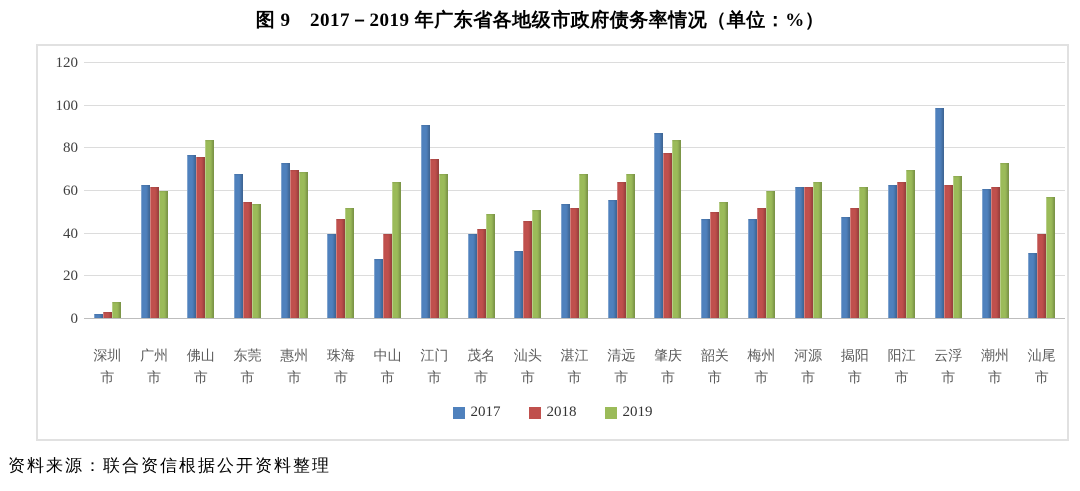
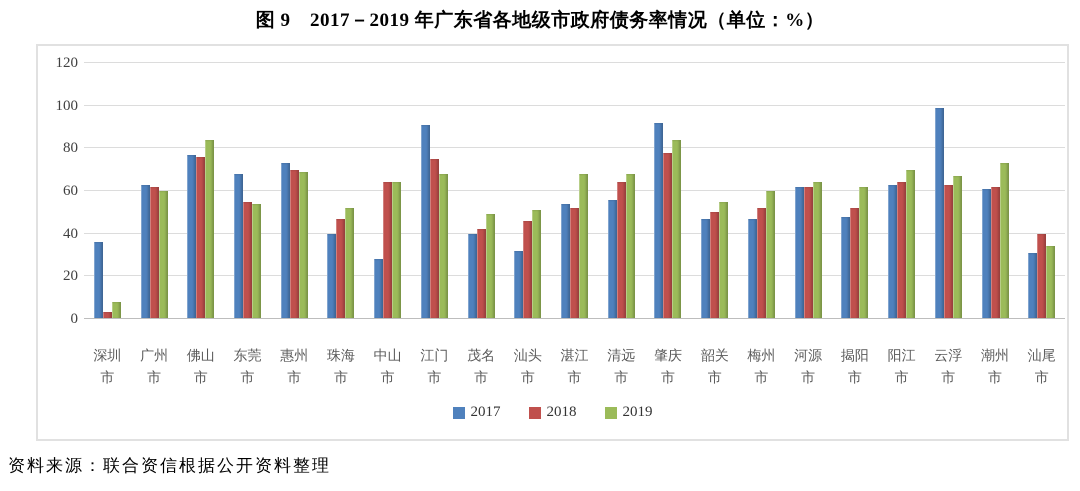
2017/深圳市: 2 -> 36
2018/中山市: 40 -> 64
2017/肇庆市: 87 -> 92
2019/汕尾市: 57 -> 34
